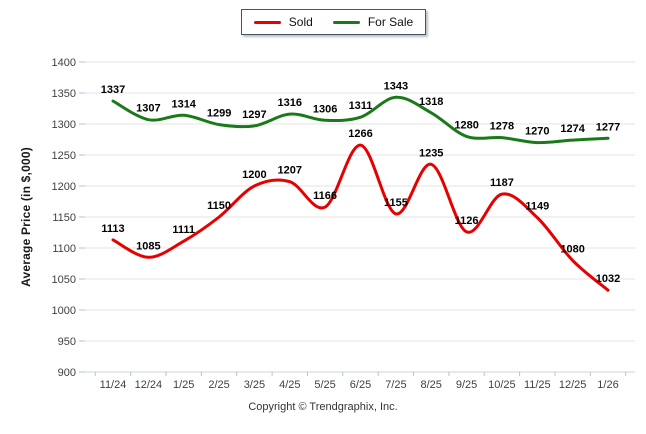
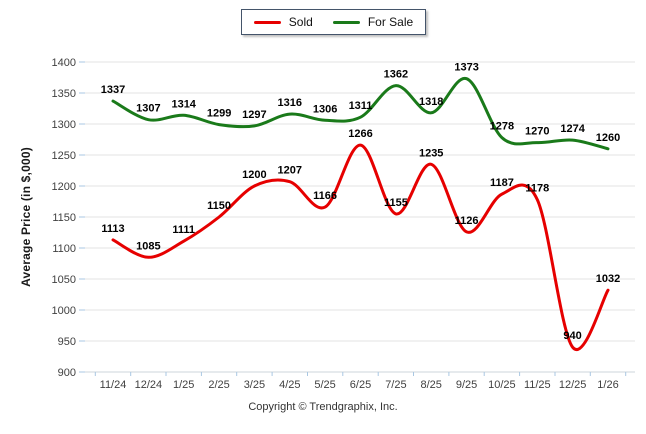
For Sale/7/25: 1343 -> 1362
For Sale/9/25: 1280 -> 1373
Sold/11/25: 1149 -> 1178
Sold/12/25: 1080 -> 940
For Sale/1/26: 1277 -> 1260
